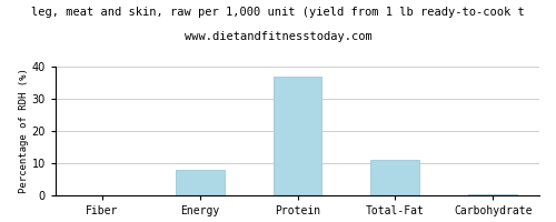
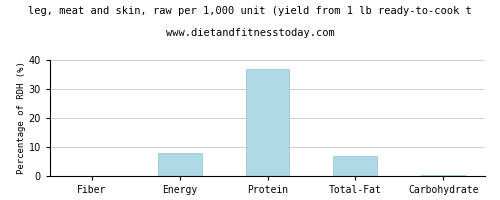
Total-Fat: 11.0 -> 7.0
